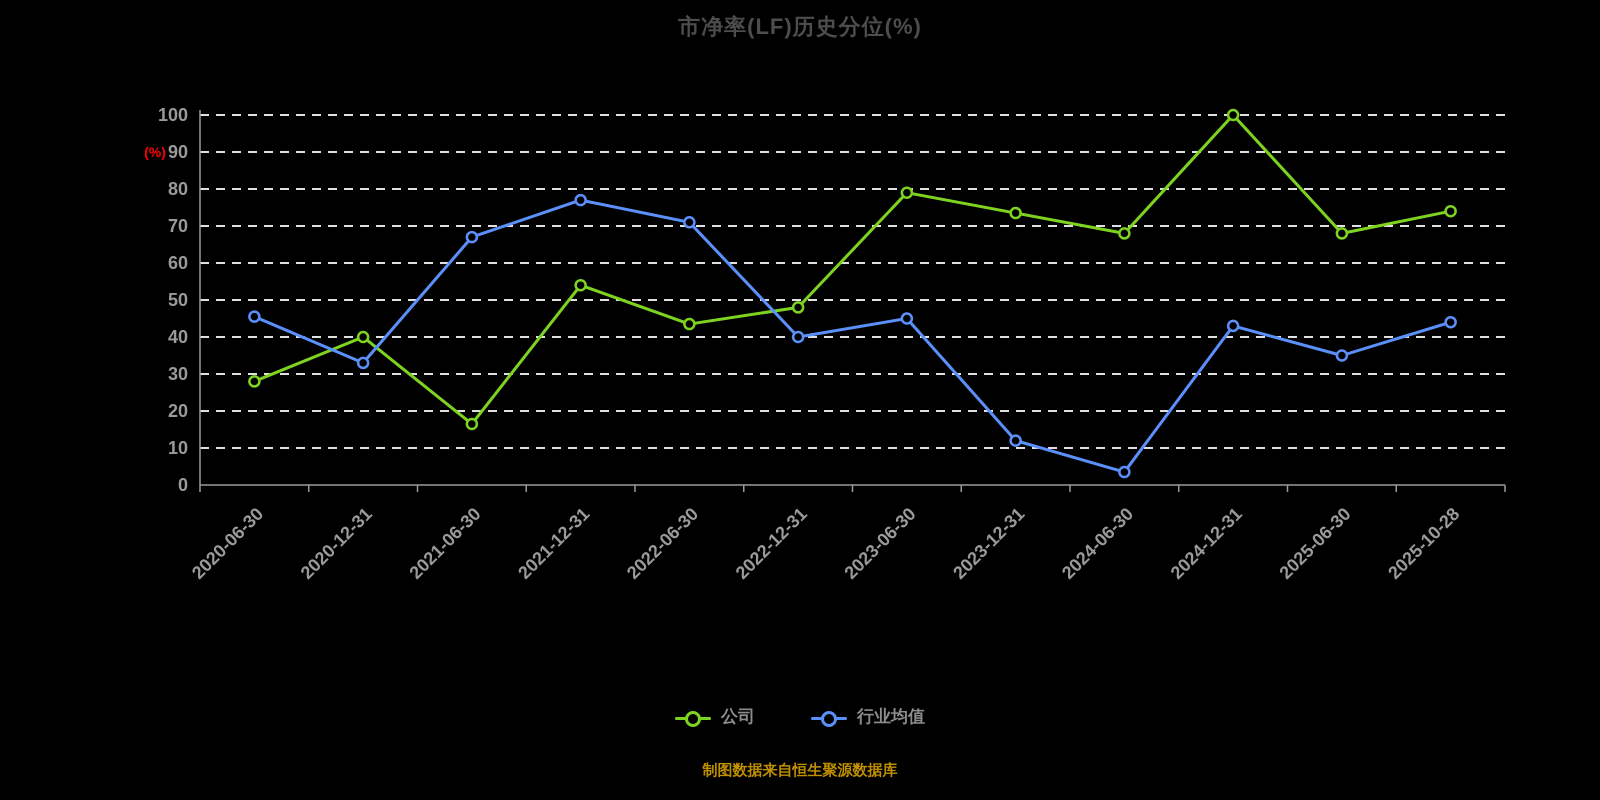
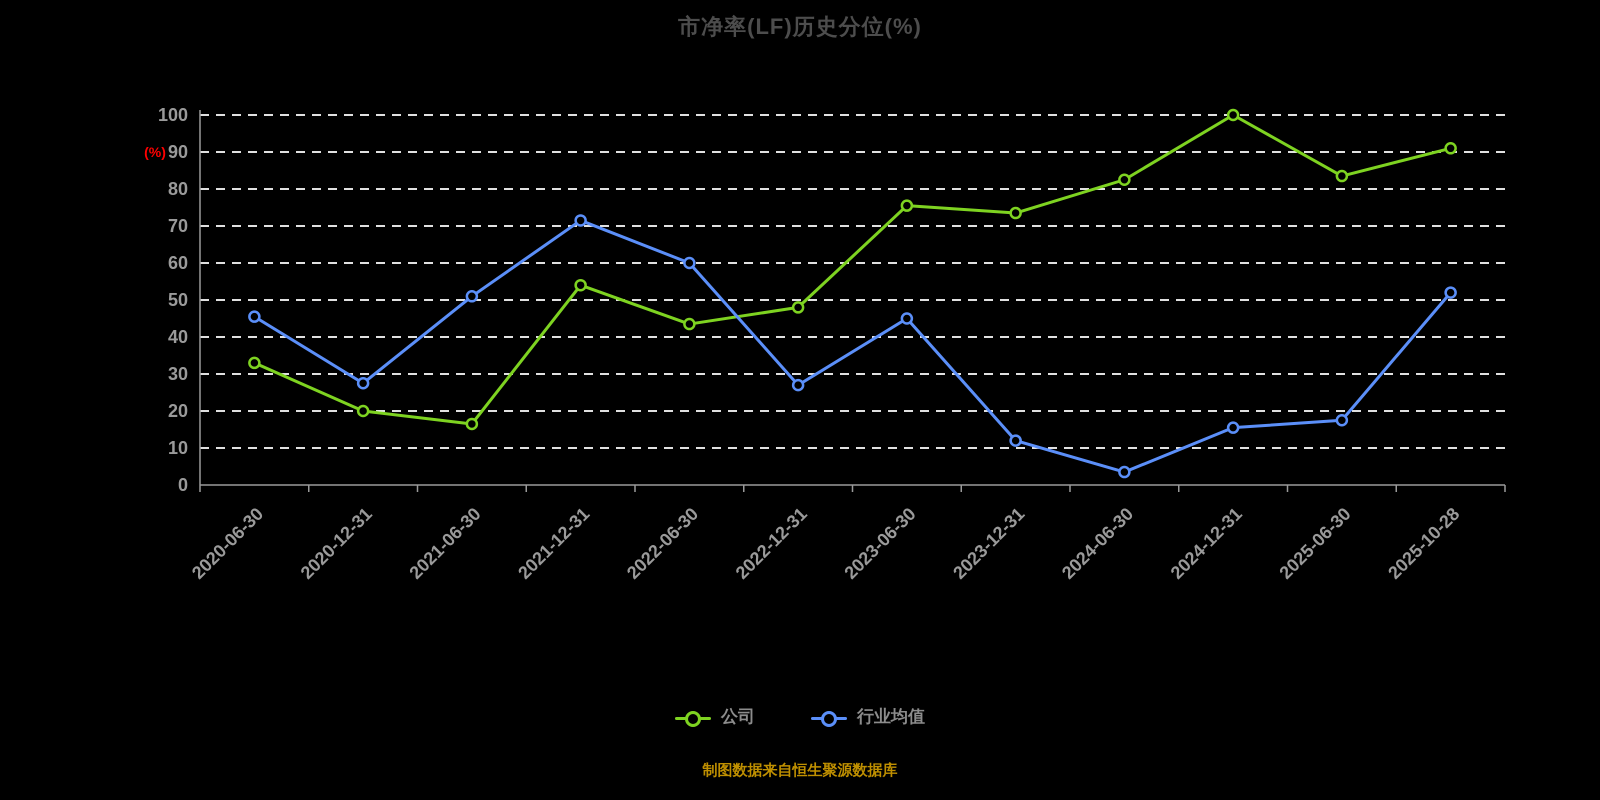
公司/2020-06-30: 28 -> 33
公司/2020-12-31: 40 -> 20
行业均值/2020-12-31: 33 -> 28
行业均值/2021-06-30: 67 -> 51
行业均值/2021-12-31: 77 -> 72
行业均值/2022-06-30: 71 -> 60
行业均值/2022-12-31: 40 -> 27
公司/2023-06-30: 79 -> 76
公司/2024-06-30: 68 -> 82
行业均值/2024-12-31: 43 -> 16
公司/2025-06-30: 68 -> 84
行业均值/2025-06-30: 35 -> 18
公司/2025-10-28: 74 -> 91
行业均值/2025-10-28: 44 -> 52
